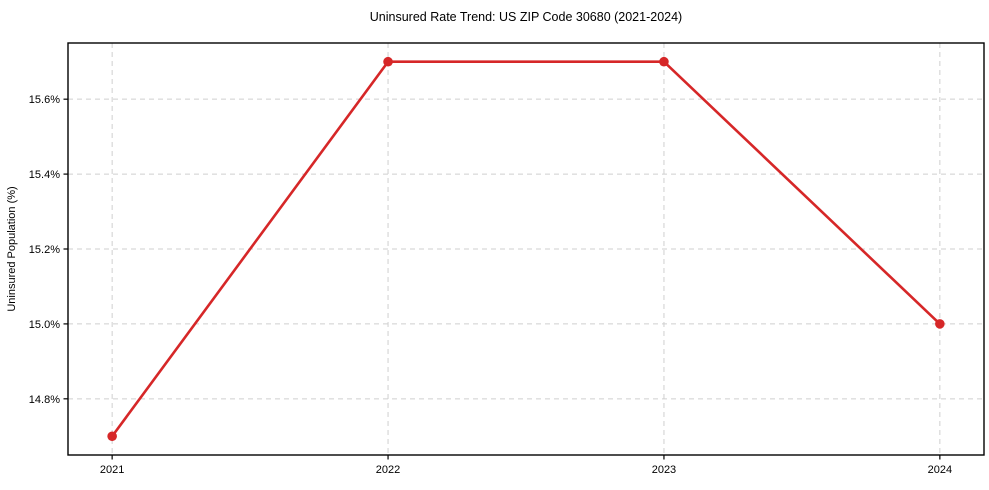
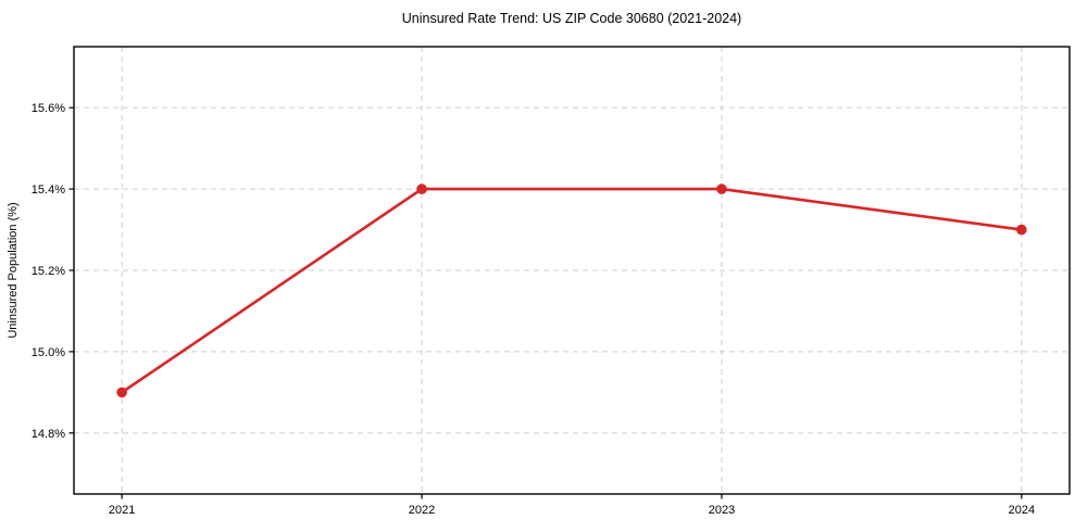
2021: 14.7% -> 14.9%
2022: 15.7% -> 15.4%
2023: 15.7% -> 15.4%
2024: 15.0% -> 15.3%
